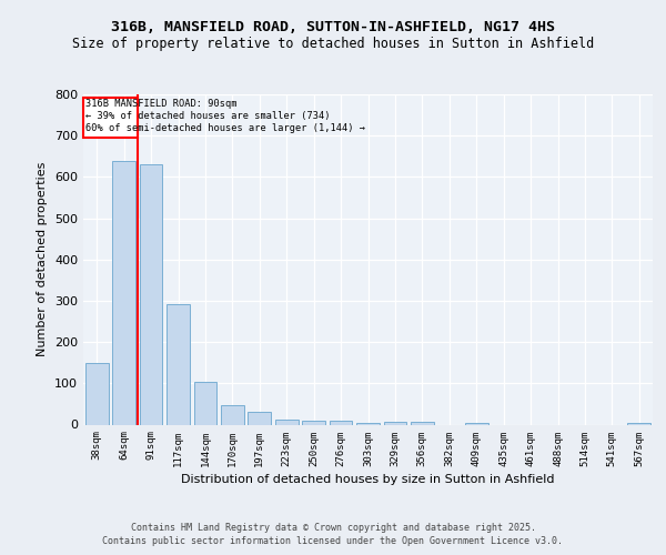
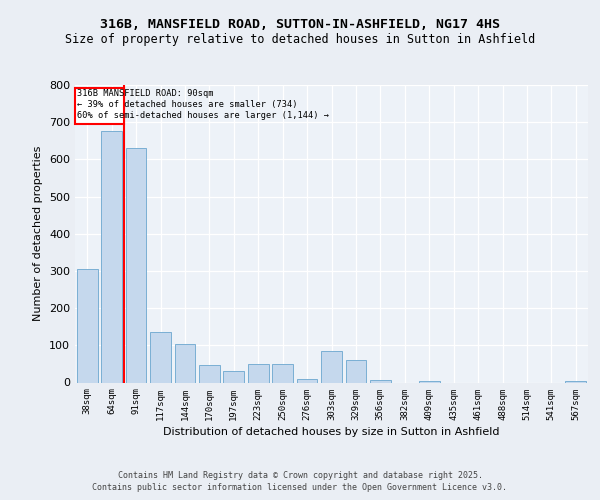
38sqm: 150 -> 305
64sqm: 640 -> 675
117sqm: 293 -> 135
223sqm: 11 -> 50
250sqm: 10 -> 50
303sqm: 5 -> 85
329sqm: 7 -> 60
